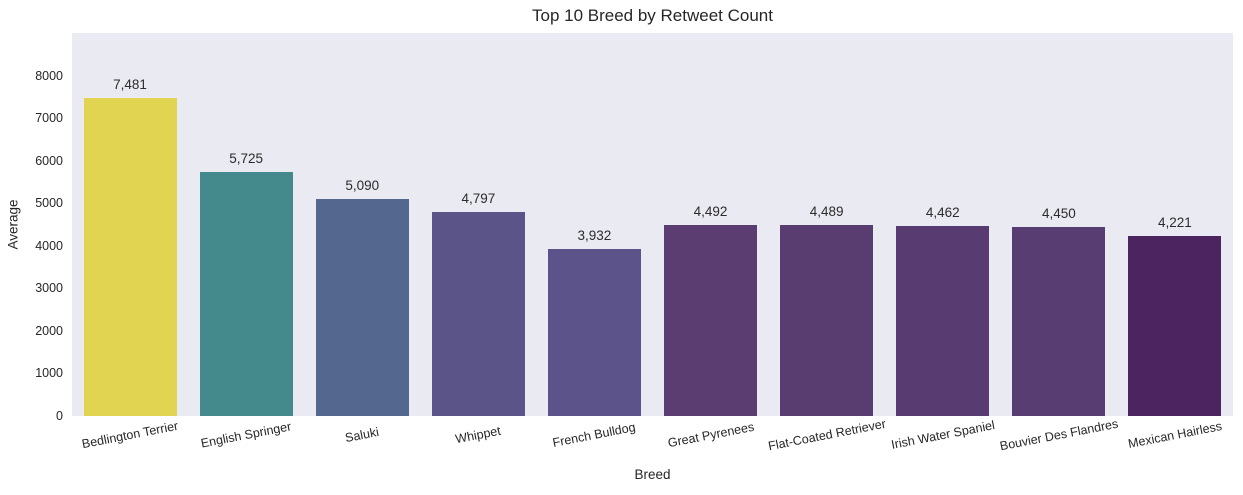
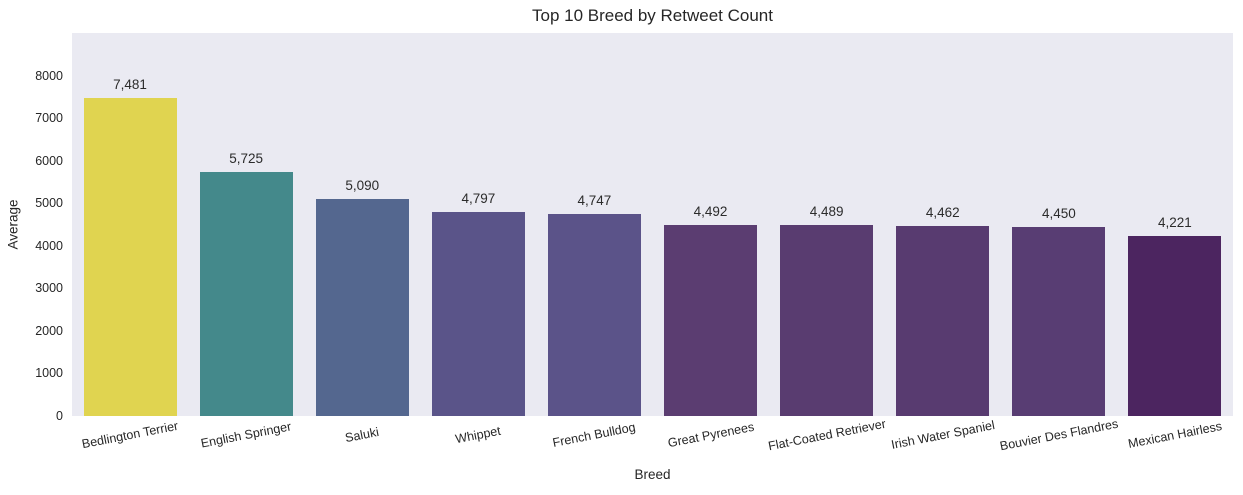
French Bulldog: 3,932 -> 4,747
